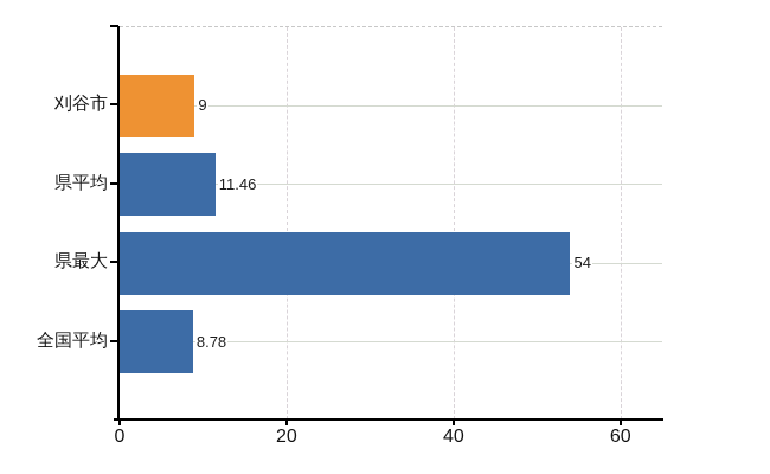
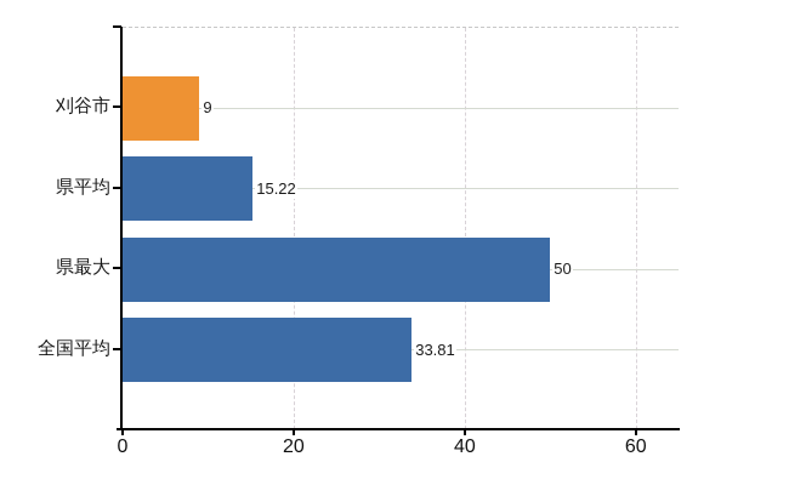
県平均: 11.46 -> 15.22
県最大: 54 -> 50
全国平均: 8.78 -> 33.81
